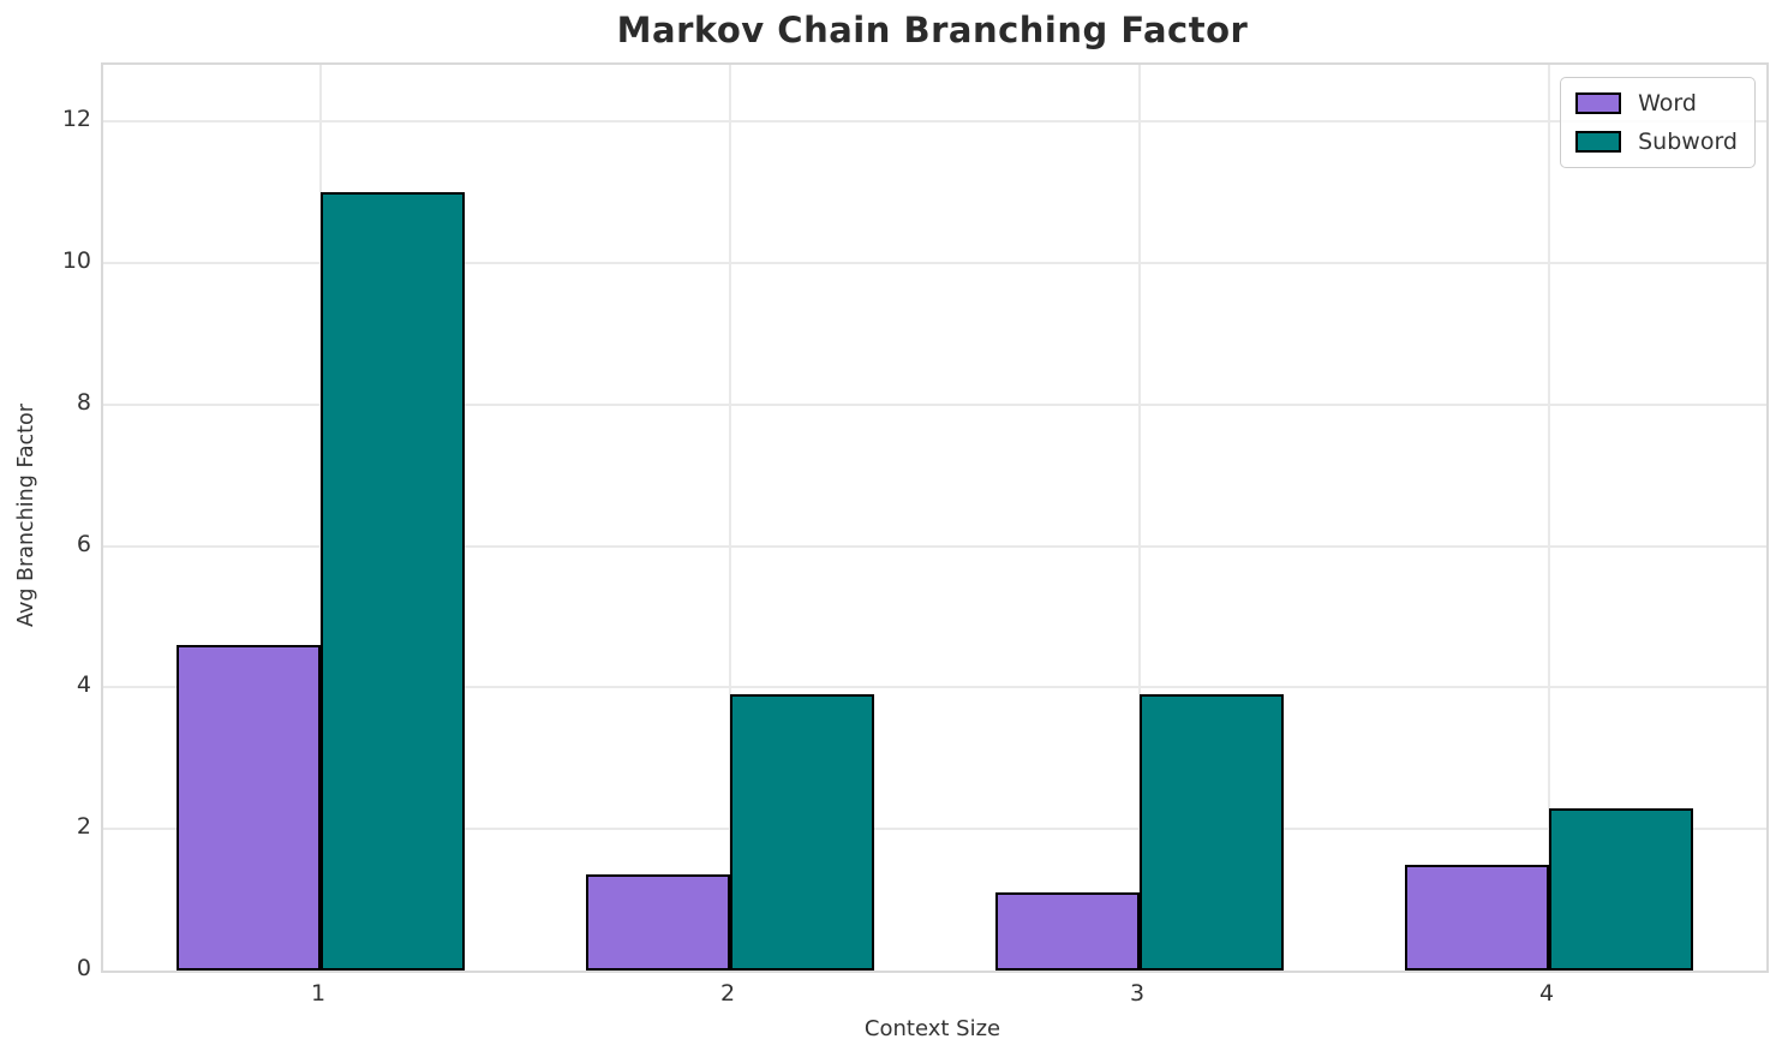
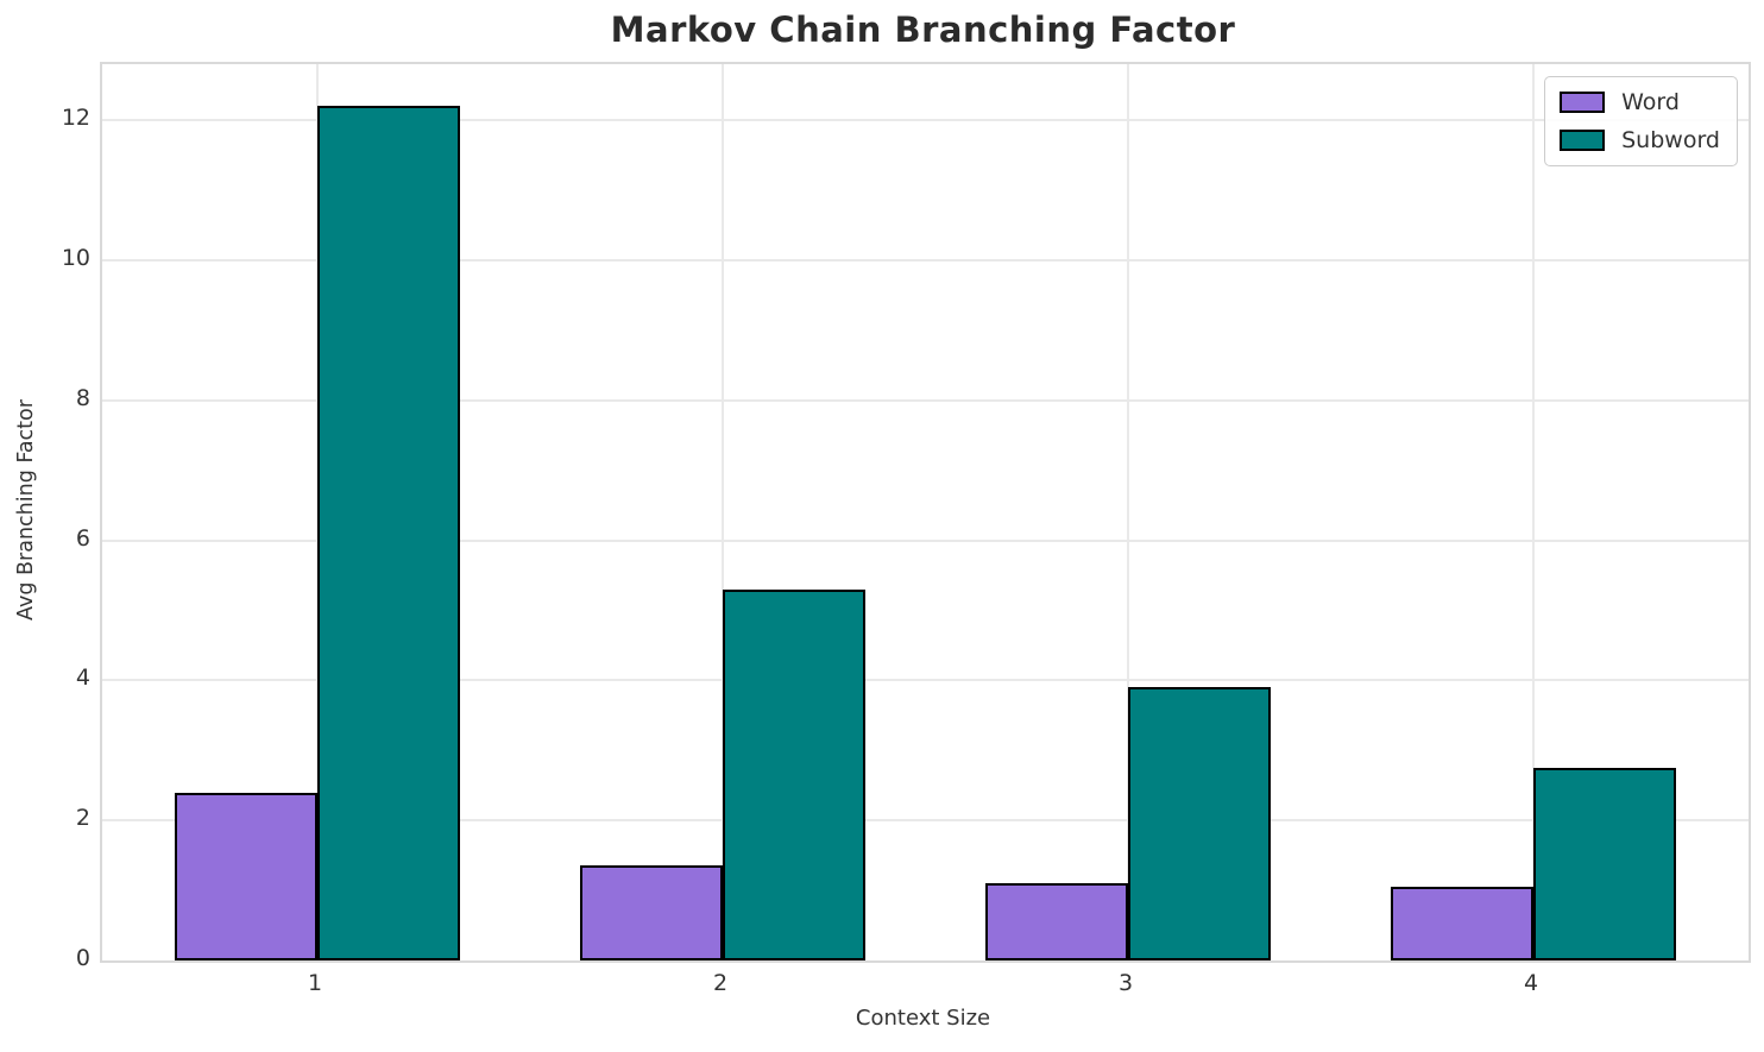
Word/1: 4.6 -> 2.4
Subword/1: 11.0 -> 12.2
Subword/2: 3.9 -> 5.3
Word/4: 1.5 -> 1.1
Subword/4: 2.3 -> 2.8
